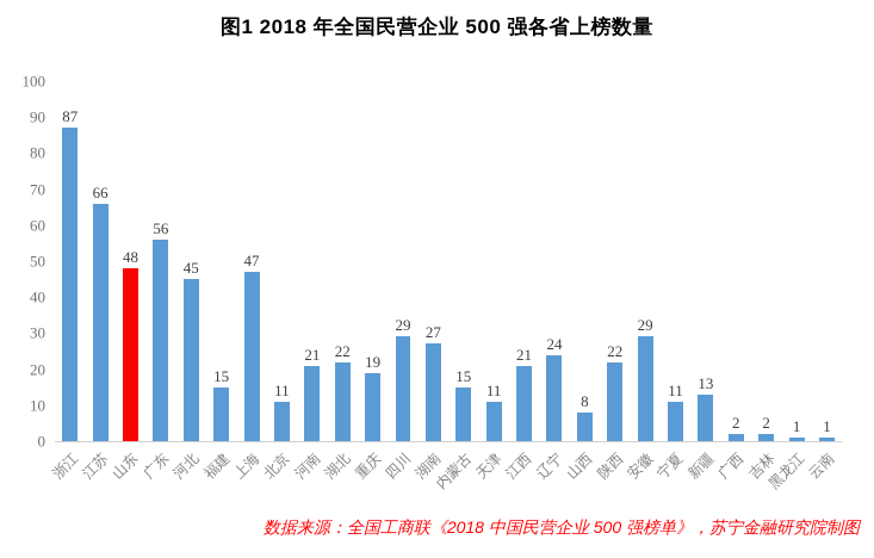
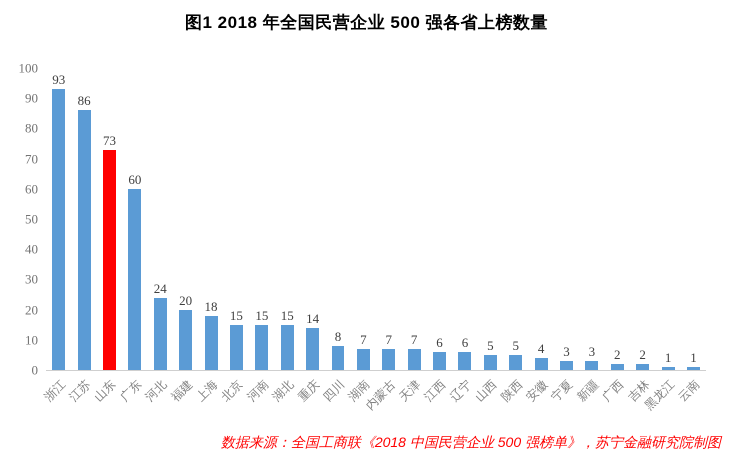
浙江: 87 -> 93
江苏: 66 -> 86
山东: 48 -> 73
广东: 56 -> 60
河北: 45 -> 24
福建: 15 -> 20
上海: 47 -> 18
北京: 11 -> 15
河南: 21 -> 15
湖北: 22 -> 15
重庆: 19 -> 14
四川: 29 -> 8
湖南: 27 -> 7
内蒙古: 15 -> 7
天津: 11 -> 7
江西: 21 -> 6
辽宁: 24 -> 6
山西: 8 -> 5
陕西: 22 -> 5
安徽: 29 -> 4
宁夏: 11 -> 3
新疆: 13 -> 3
